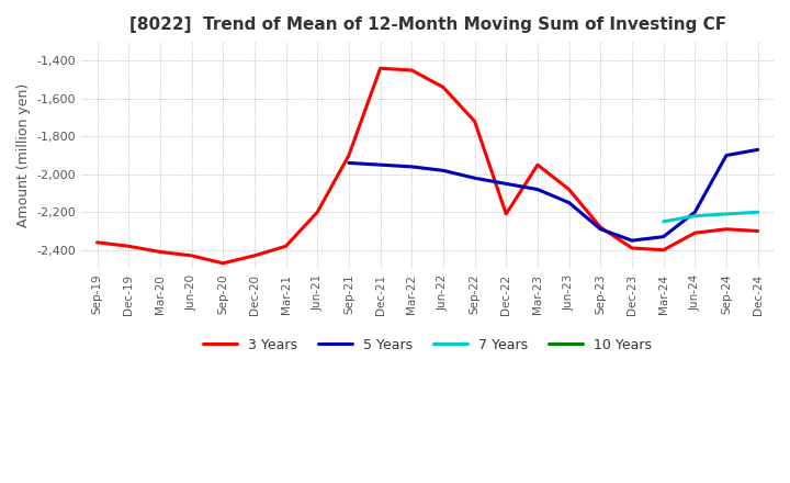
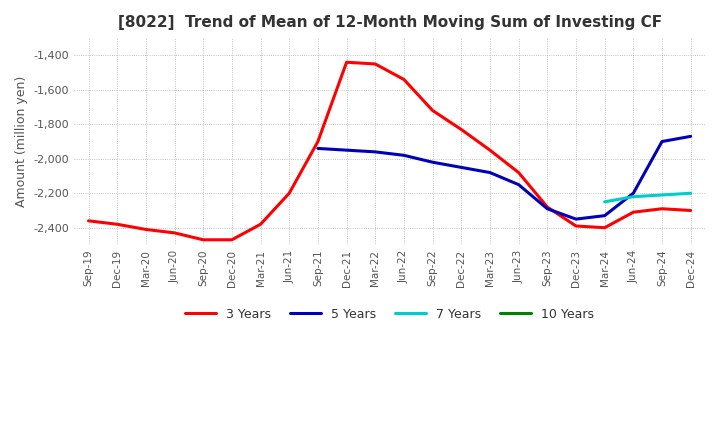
3 Years/Dec-20: -2,430 -> -2,470
3 Years/Dec-22: -2,210 -> -1,830
